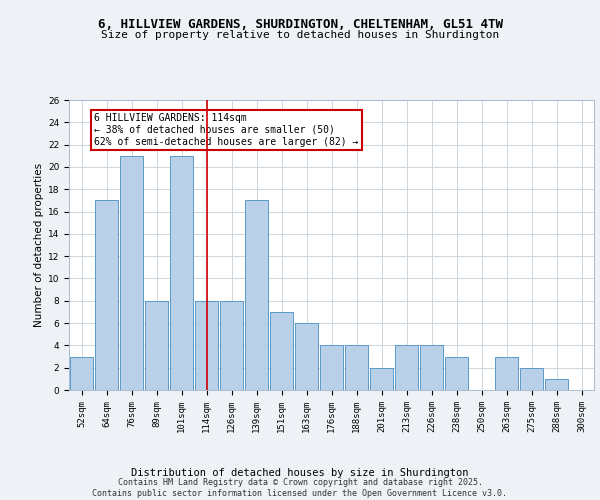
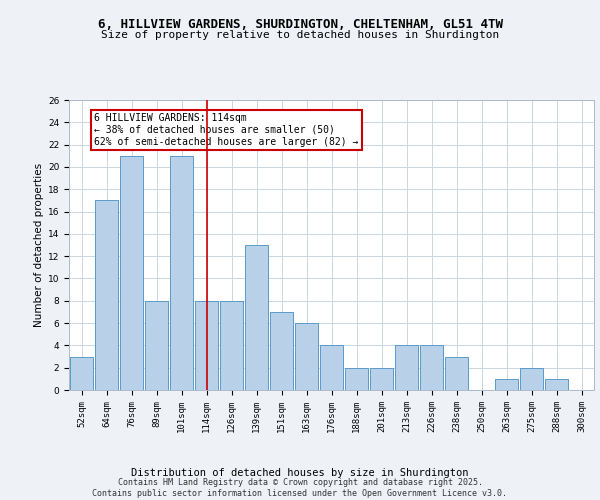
139sqm: 17 -> 13
188sqm: 4 -> 2
263sqm: 3 -> 1
